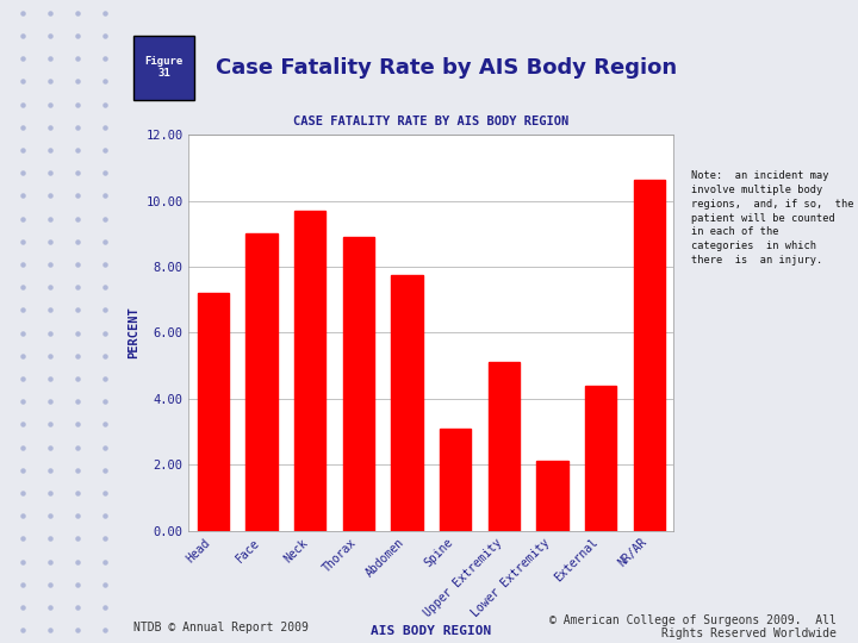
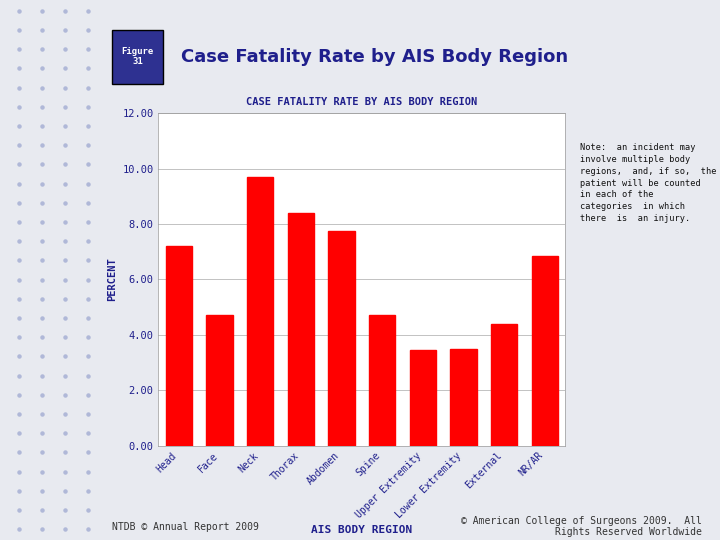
Face: 9.00 -> 4.70
Thorax: 8.90 -> 8.40
Spine: 3.10 -> 4.70
Upper Extremity: 5.10 -> 3.45
Lower Extremity: 2.10 -> 3.50
NR/AR: 10.65 -> 6.85
